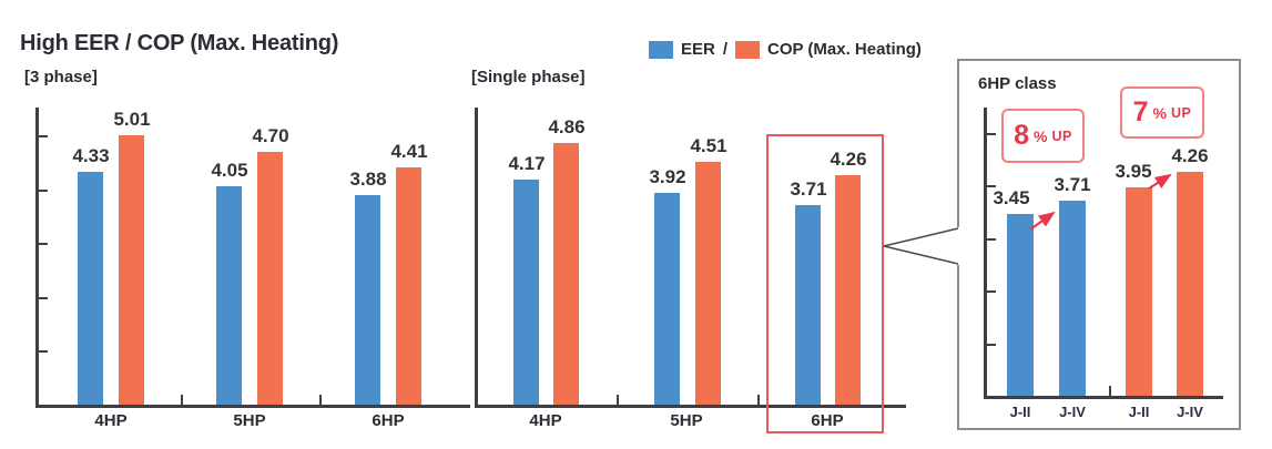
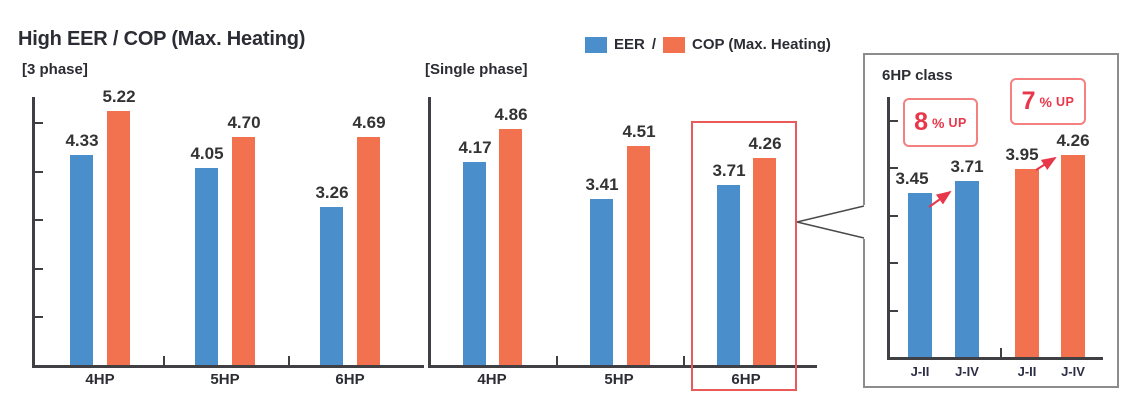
[3 phase]/COP (Max. Heating)/4HP: 5.01 -> 5.22
[3 phase]/EER/6HP: 3.88 -> 3.26
[3 phase]/COP (Max. Heating)/6HP: 4.41 -> 4.69
[Single phase]/EER/5HP: 3.92 -> 3.41
